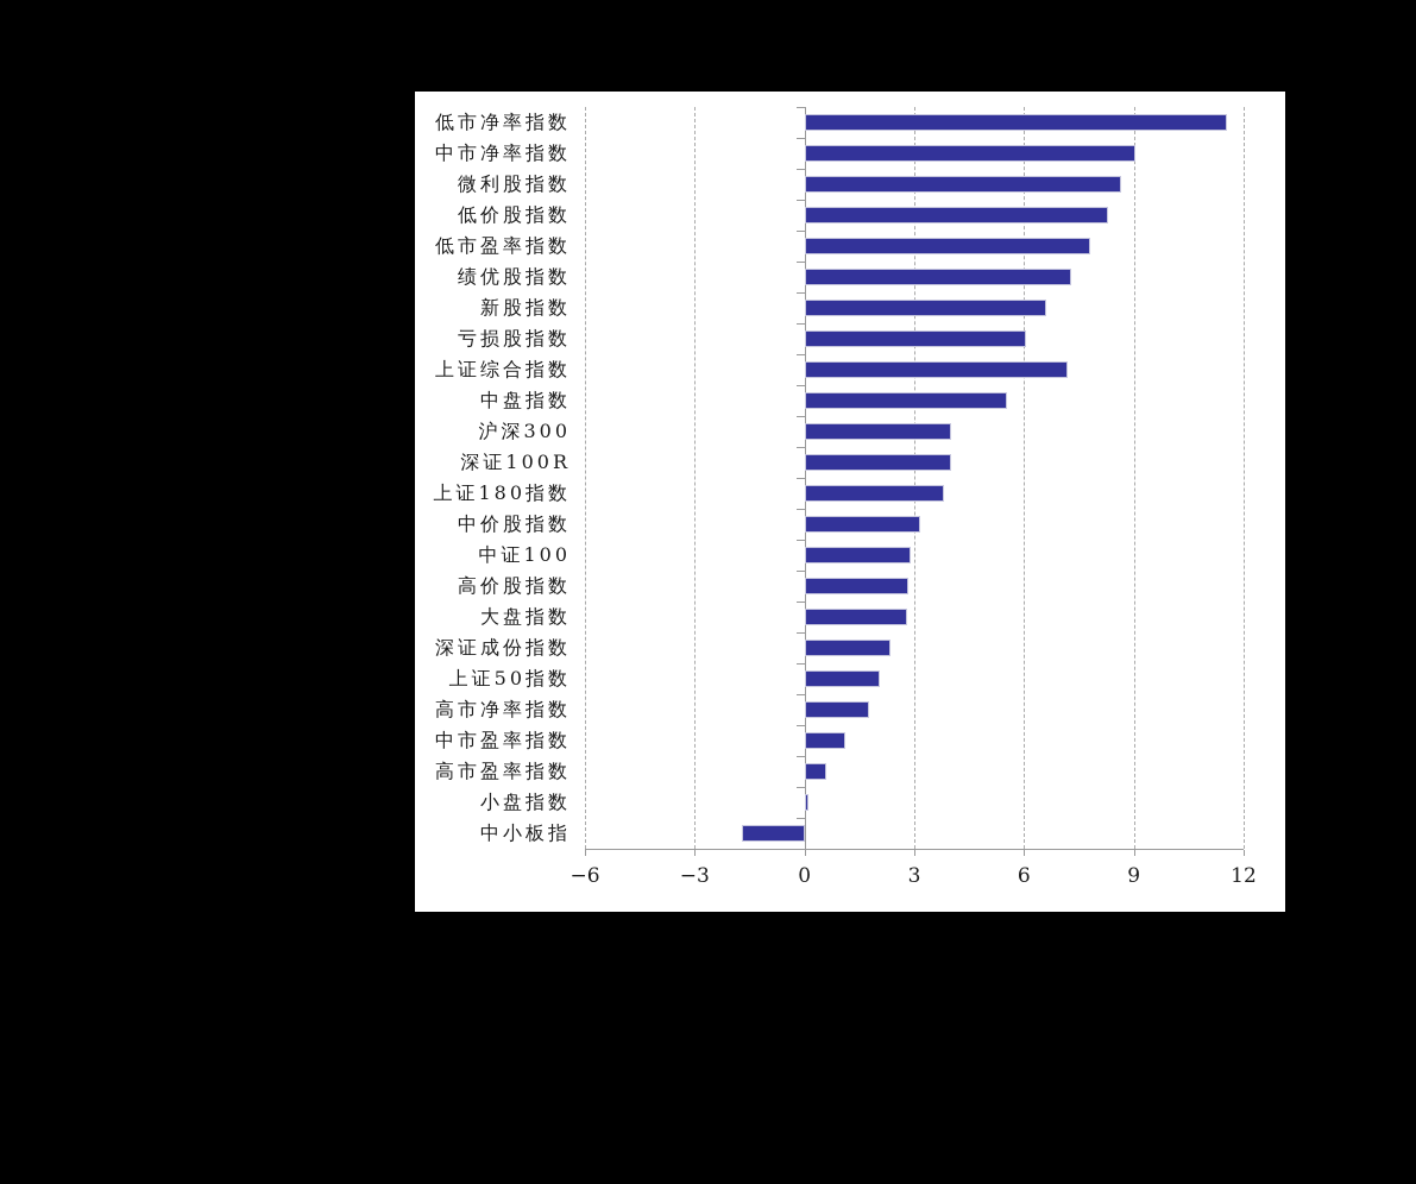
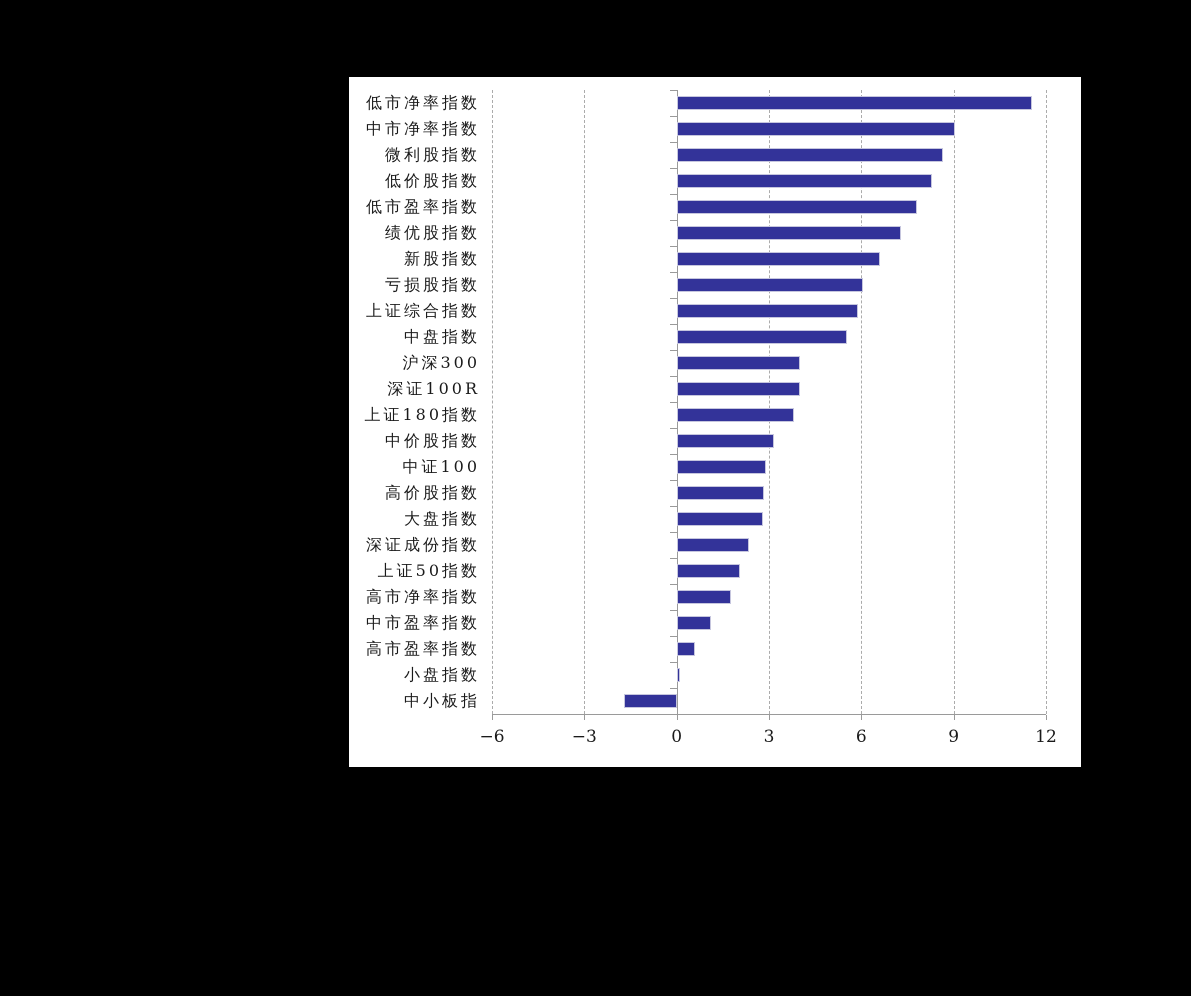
上证综合指数: 7.2 -> 5.9
